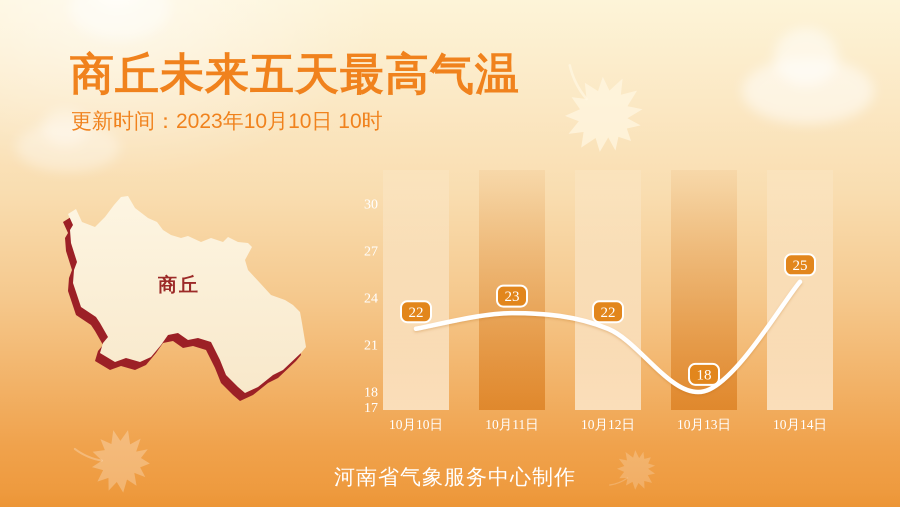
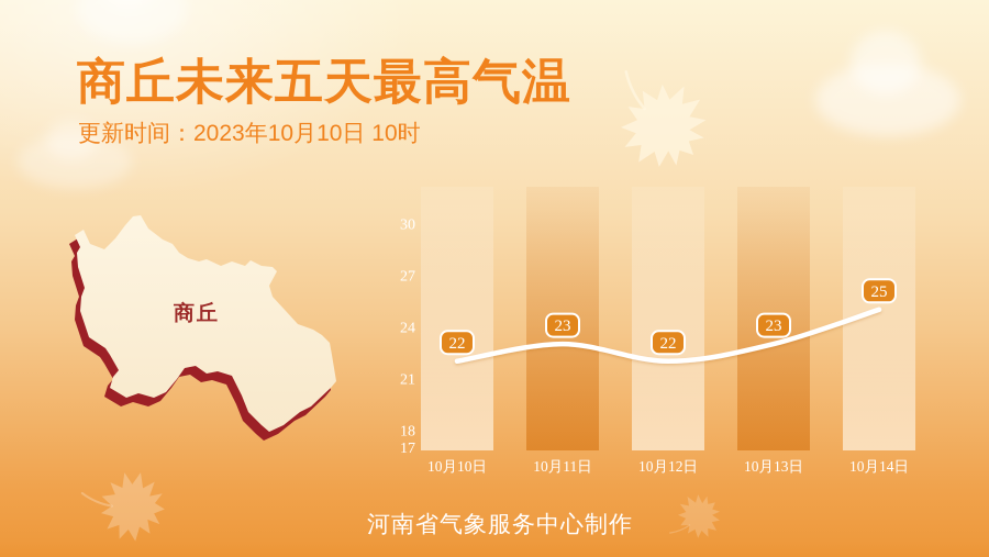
10月13日: 18 -> 23
